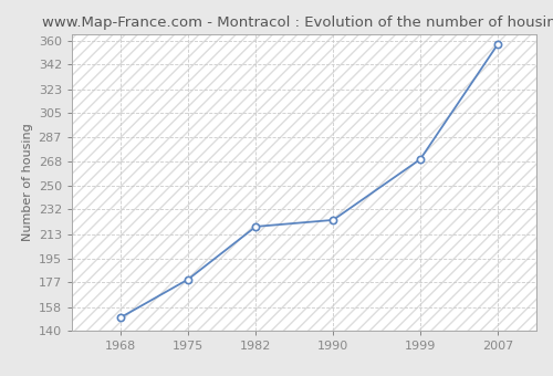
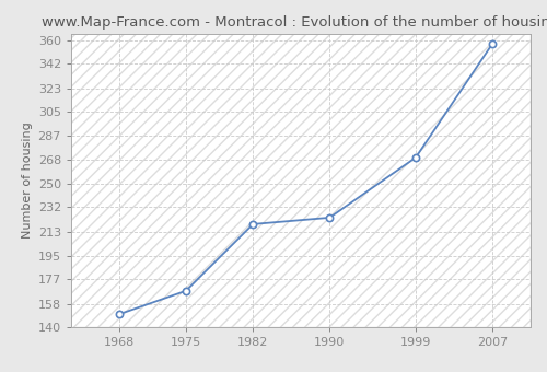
1975: 179 -> 168
